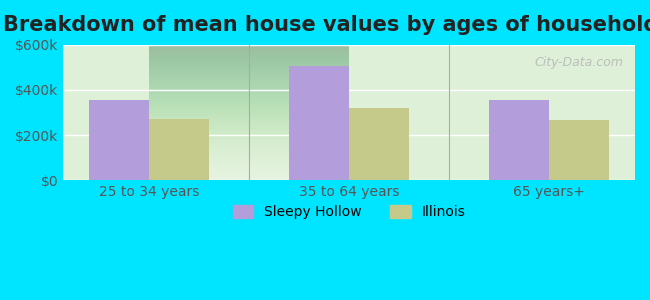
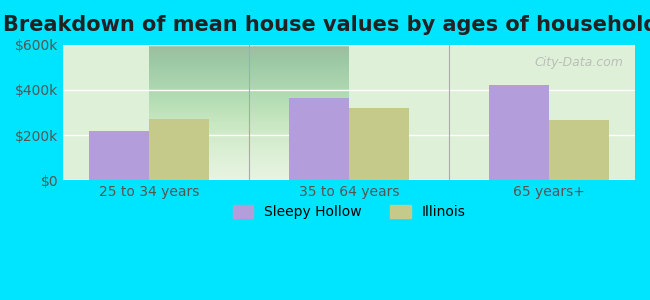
Sleepy Hollow/25 to 34 years: $355k -> $220k
Sleepy Hollow/35 to 64 years: $505k -> $365k
Sleepy Hollow/65 years+: $355k -> $420k
